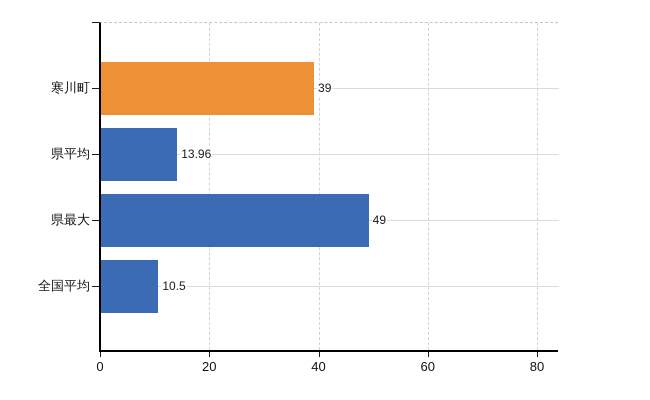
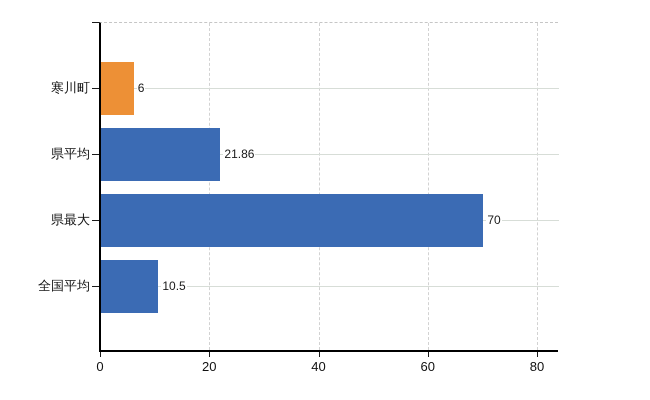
寒川町: 39 -> 6
県平均: 13.96 -> 21.86
県最大: 49 -> 70
